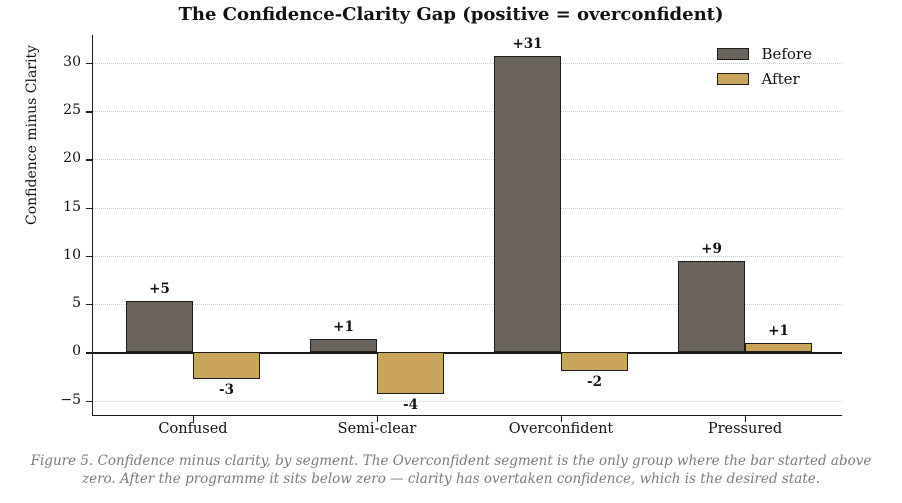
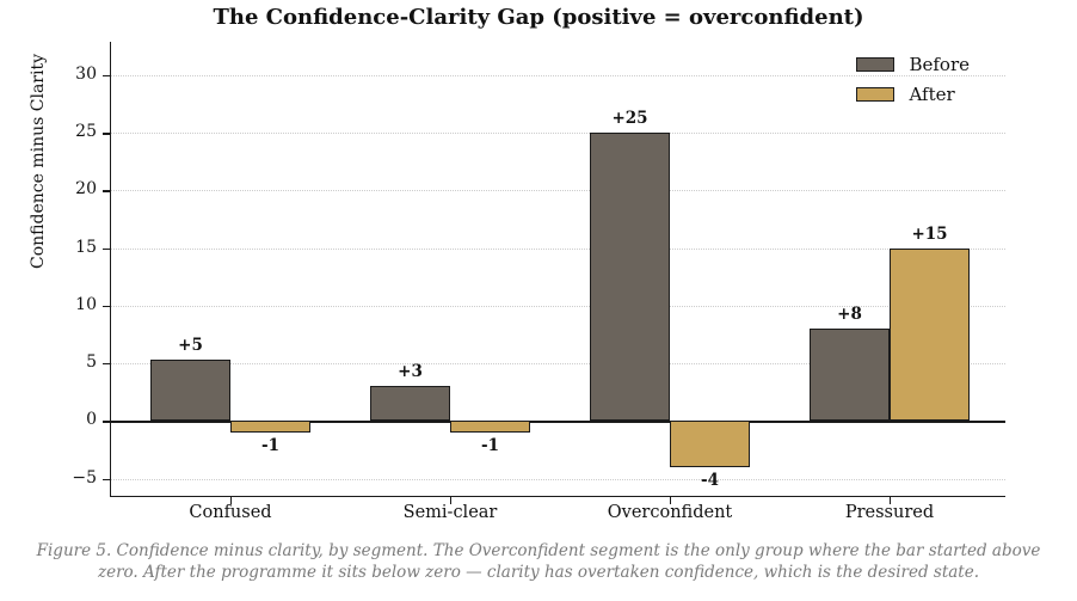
After/Confused: -3 -> -1
Before/Semi-clear: +1 -> +3
After/Semi-clear: -4 -> -1
Before/Overconfident: +31 -> +25
After/Overconfident: -2 -> -4
Before/Pressured: +9 -> +8
After/Pressured: +1 -> +15
